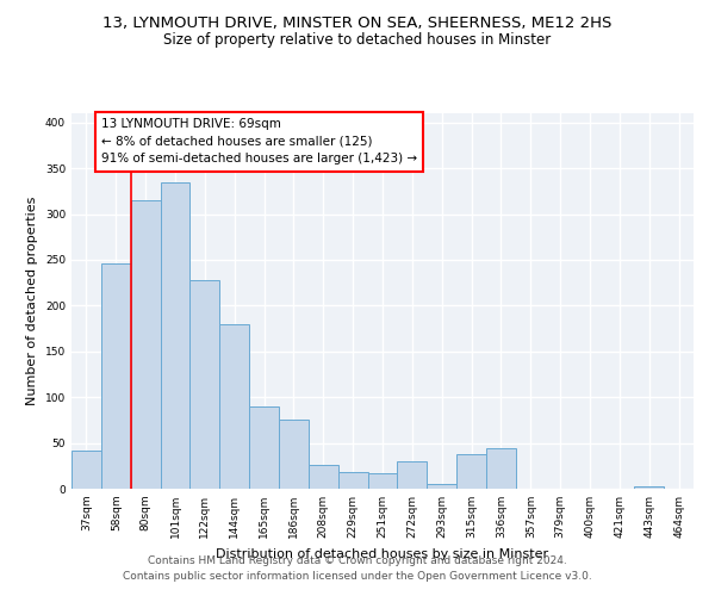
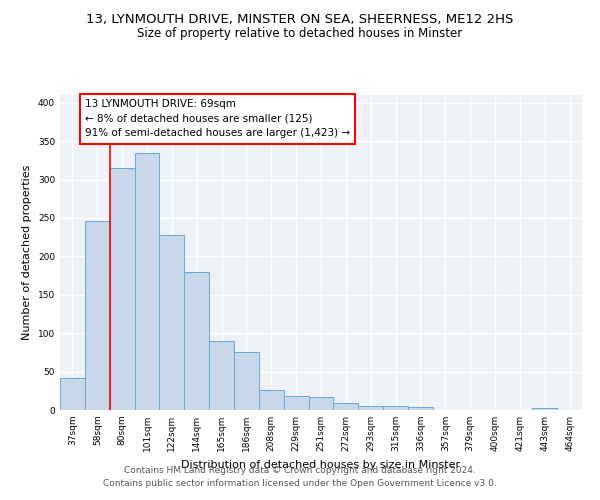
272sqm: 30 -> 9
315sqm: 38 -> 5
336sqm: 44 -> 4
